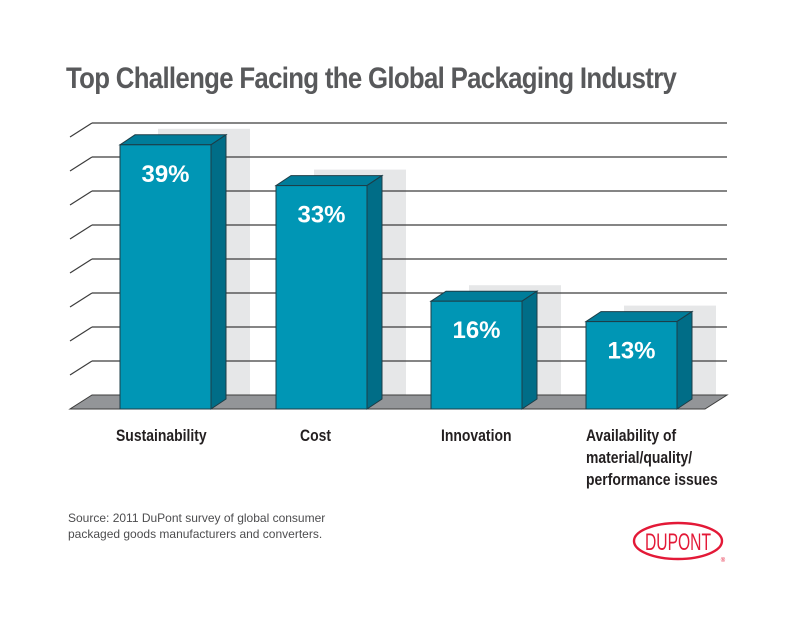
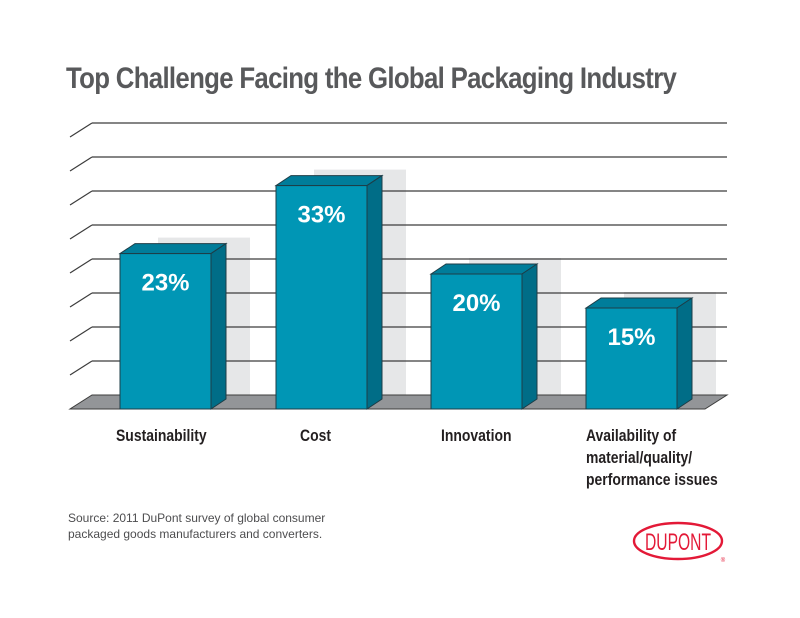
Sustainability: 39% -> 23%
Innovation: 16% -> 20%
Availability of material/quality/ performance issues: 13% -> 15%
